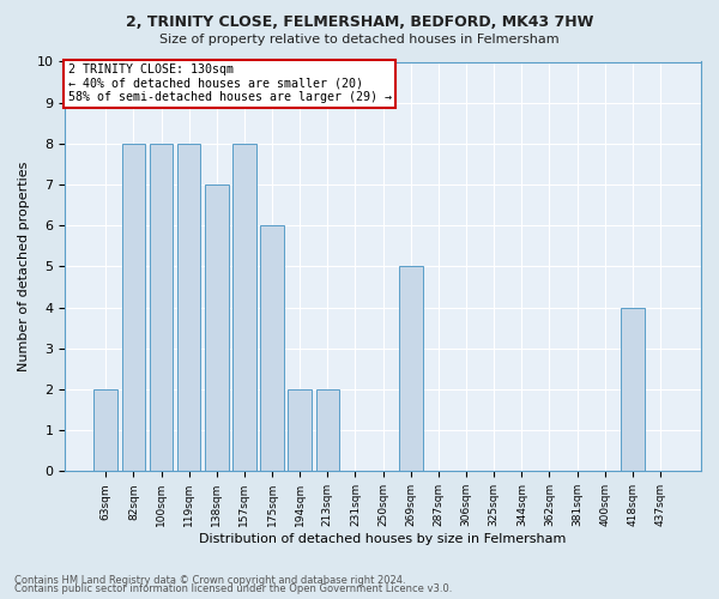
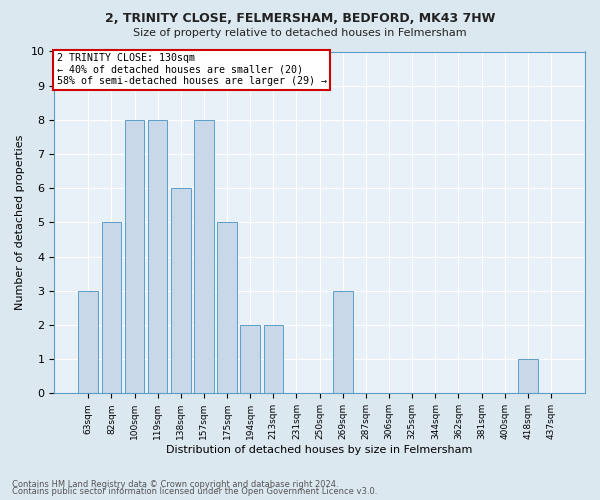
63sqm: 2 -> 3
82sqm: 8 -> 5
138sqm: 7 -> 6
175sqm: 6 -> 5
269sqm: 5 -> 3
418sqm: 4 -> 1
